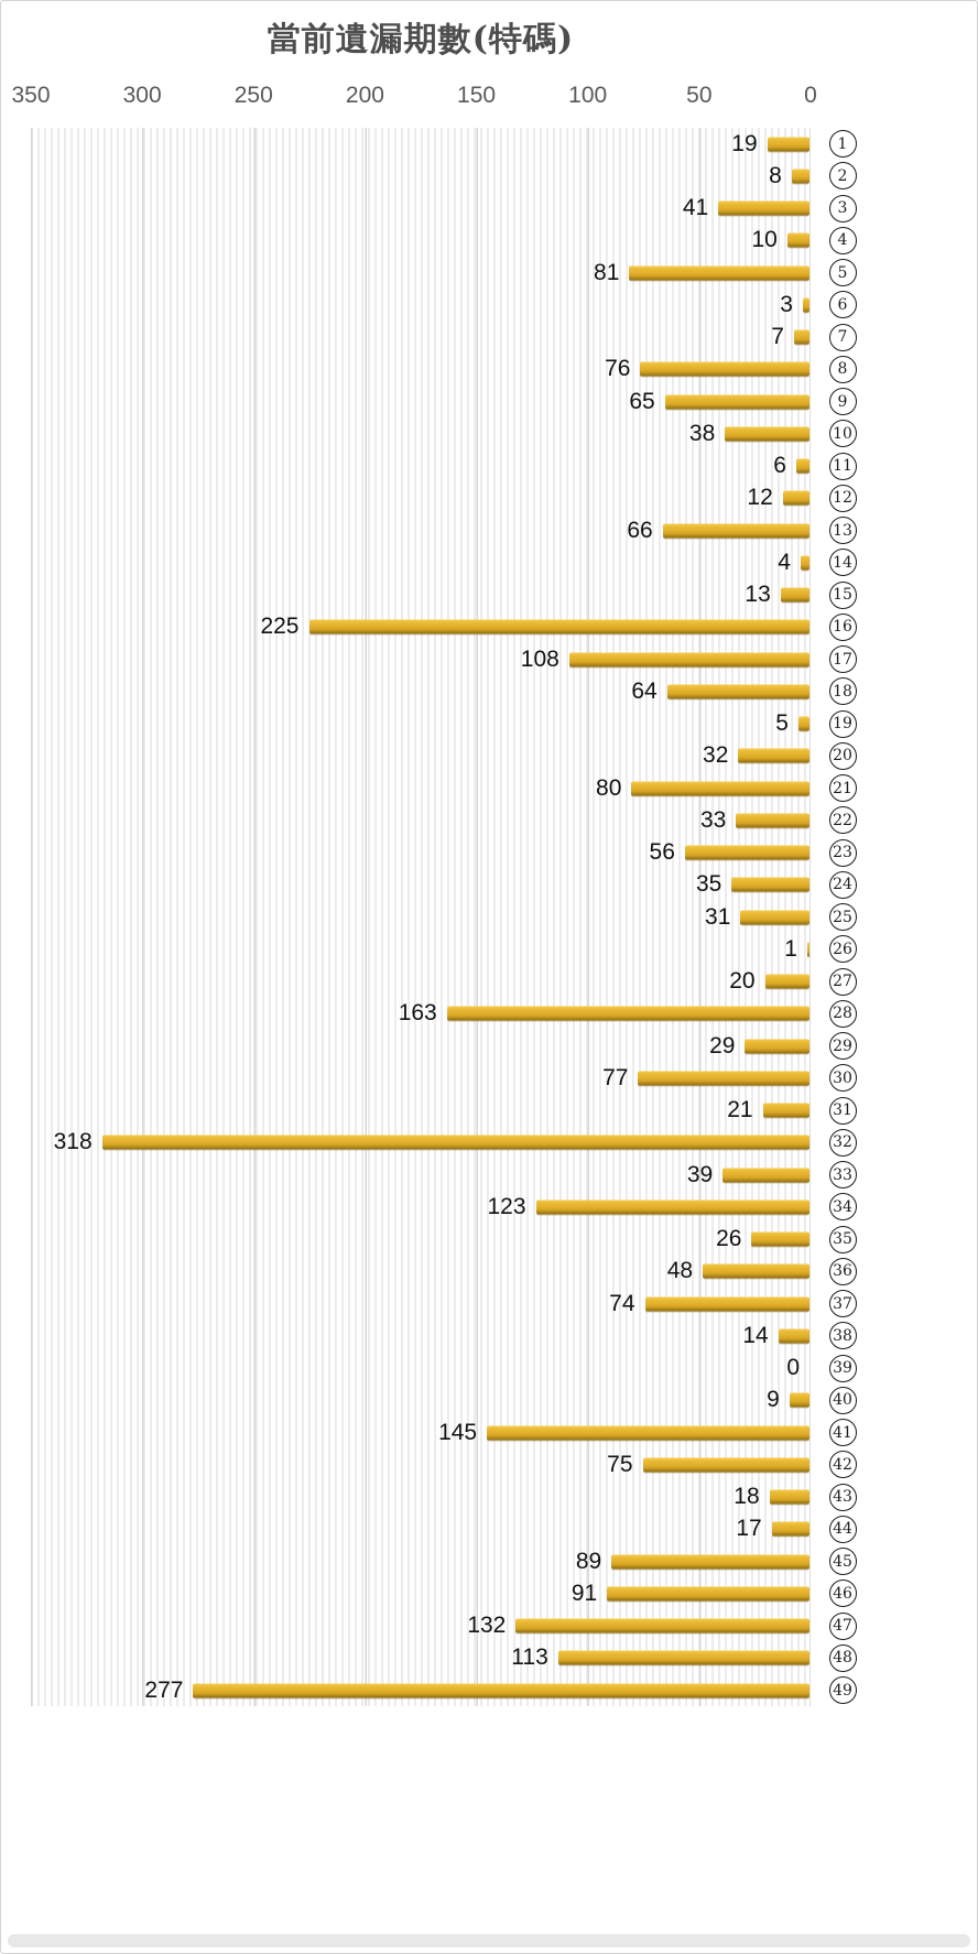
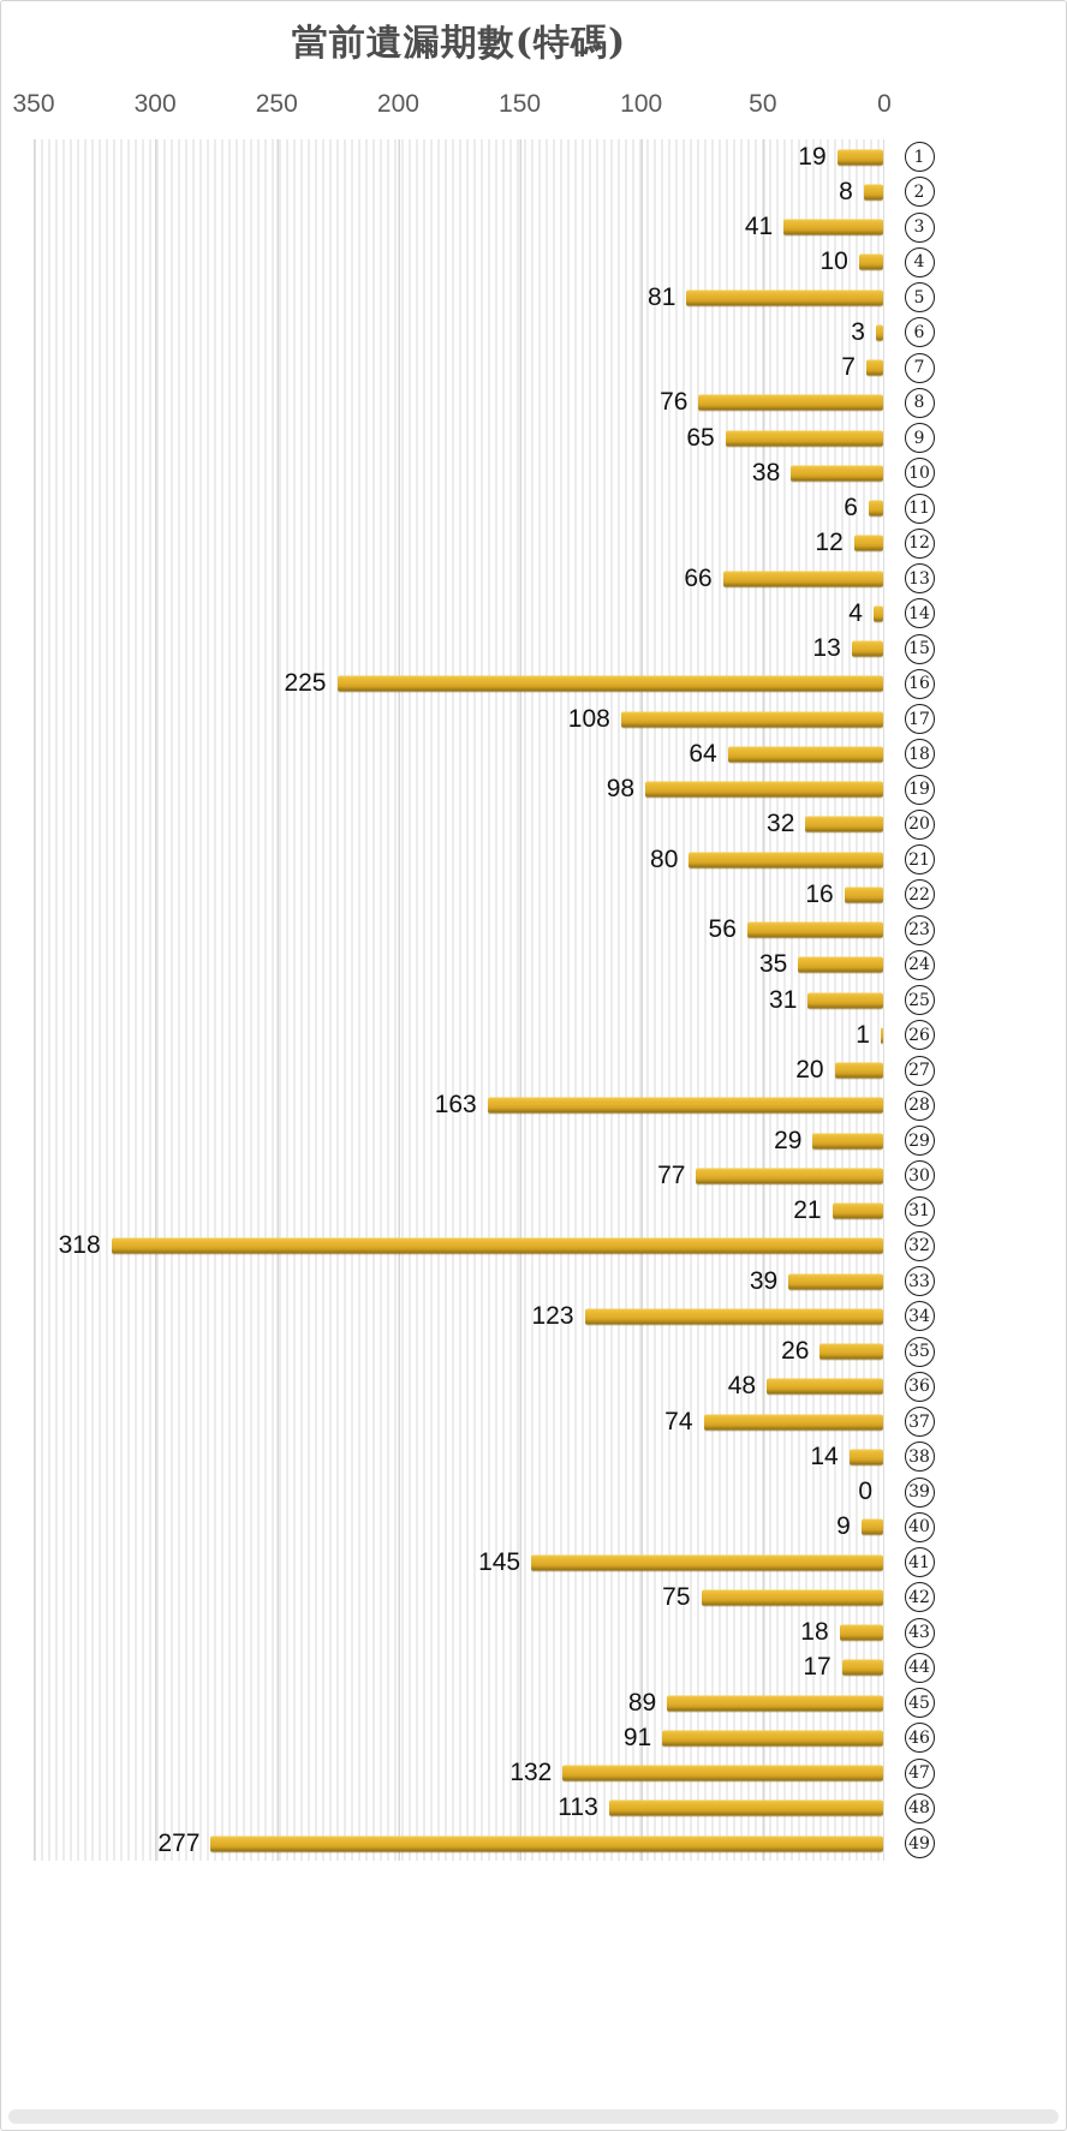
19: 5 -> 98
22: 33 -> 16
